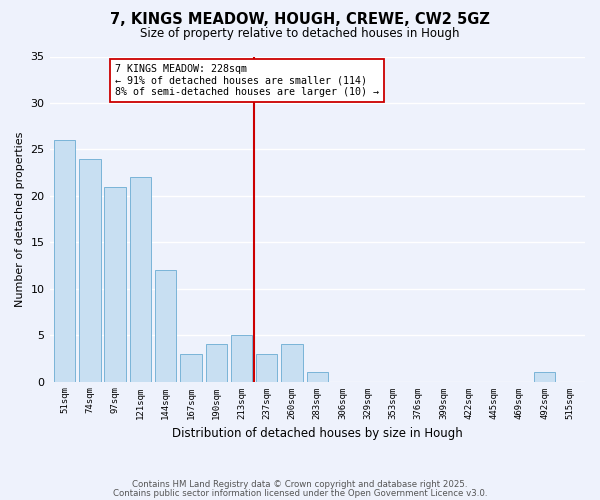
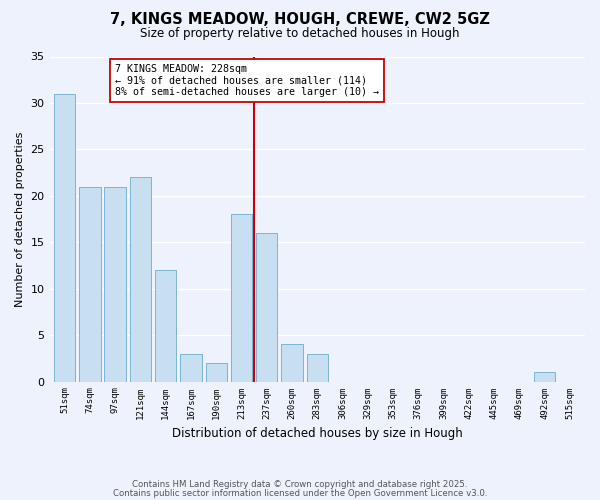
51sqm: 26 -> 31
74sqm: 24 -> 21
190sqm: 4 -> 2
213sqm: 5 -> 18
237sqm: 3 -> 16
283sqm: 1 -> 3
